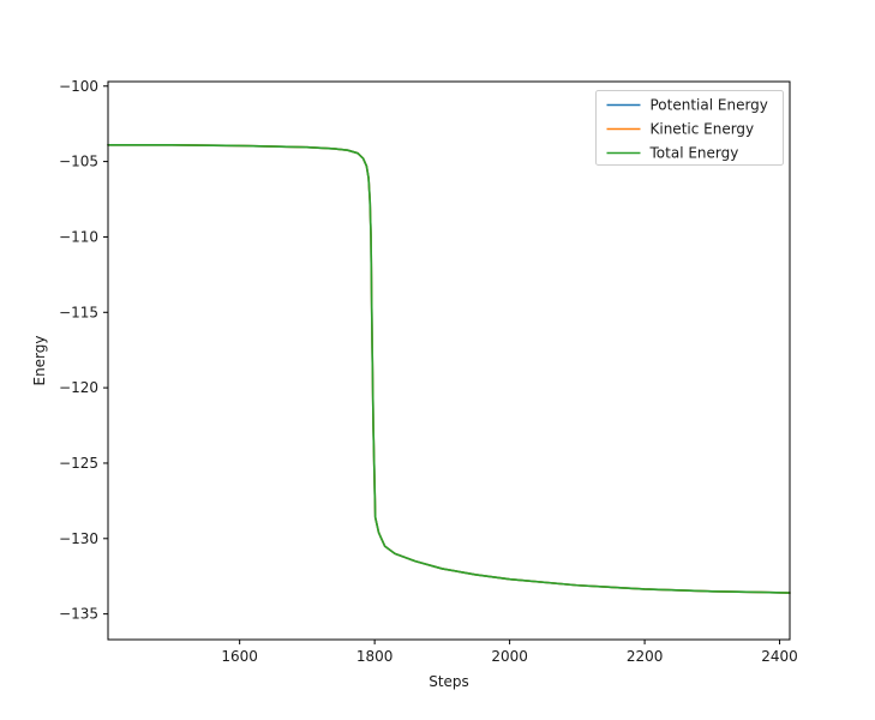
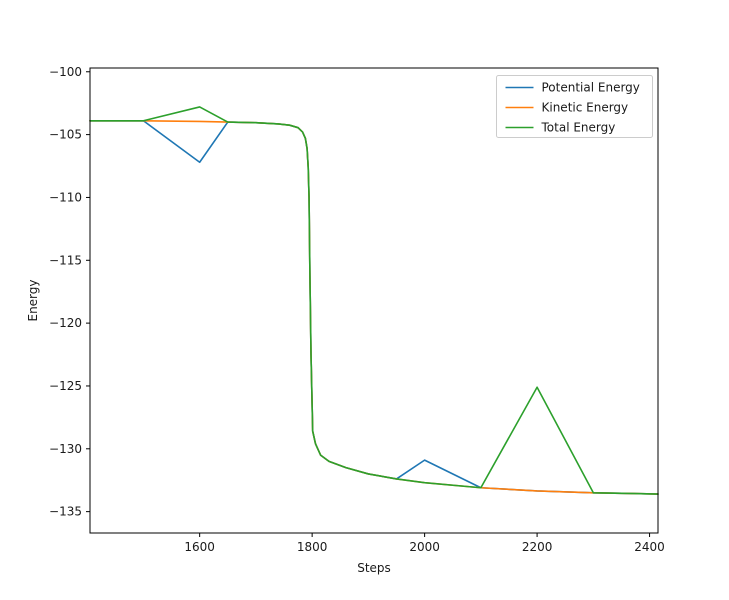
Potential Energy/1600: -104.0 -> -107.2
Total Energy/1600: -104.0 -> -102.8
Potential Energy/2000: -132.7 -> -130.9
Total Energy/2200: -133.3 -> -125.1
